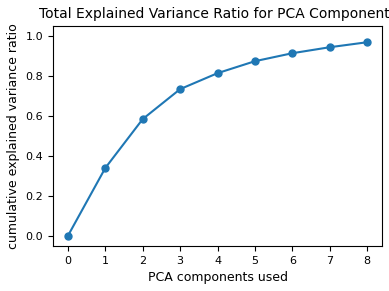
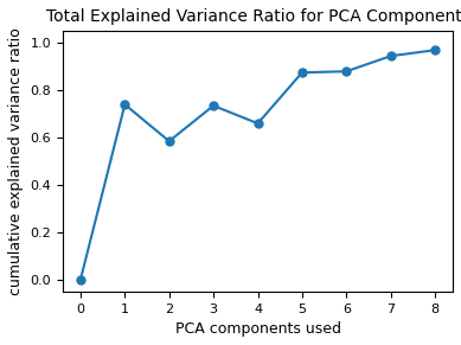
1: 0.34 -> 0.74
4: 0.81 -> 0.66
6: 0.92 -> 0.88
